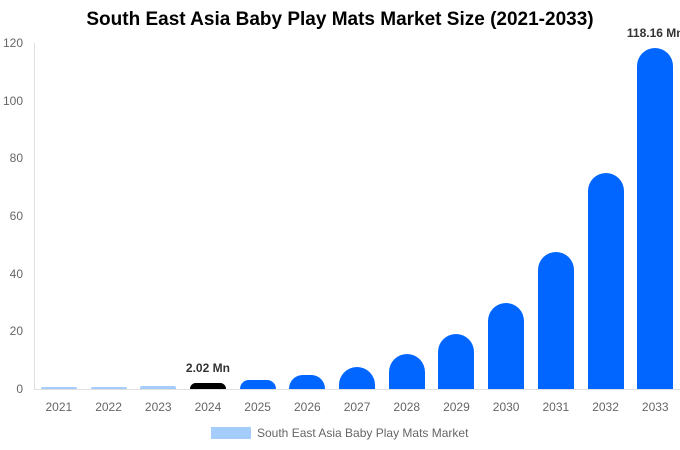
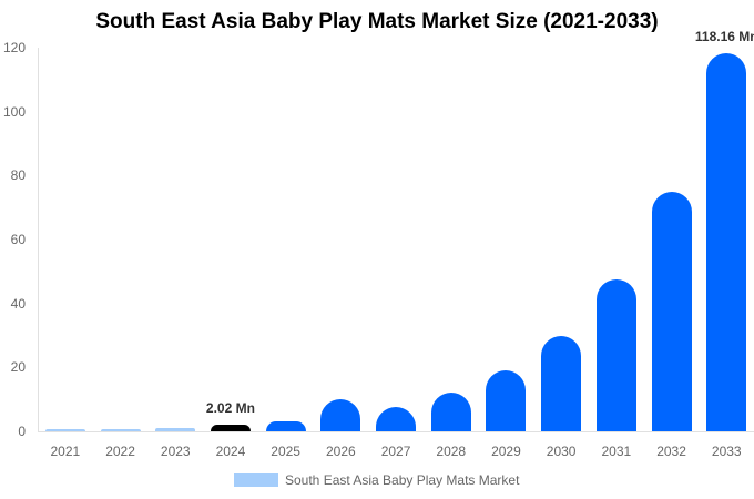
2026: 5 -> 10
